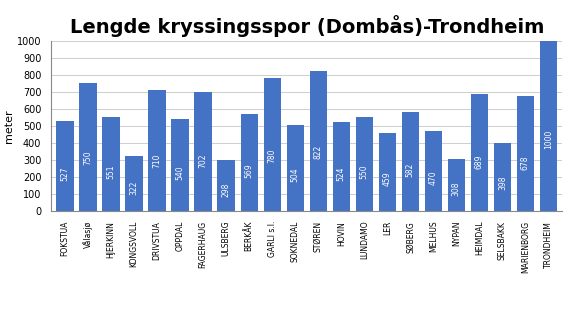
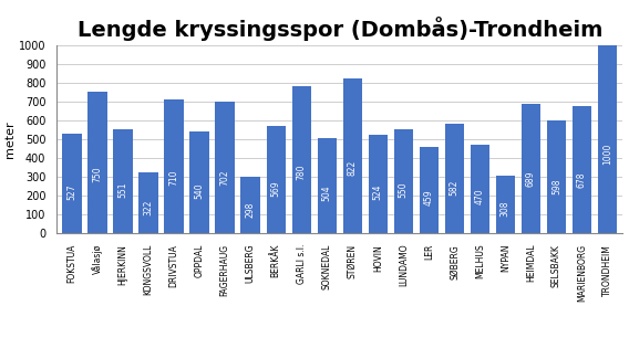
SELSBAKK: 398 -> 598
